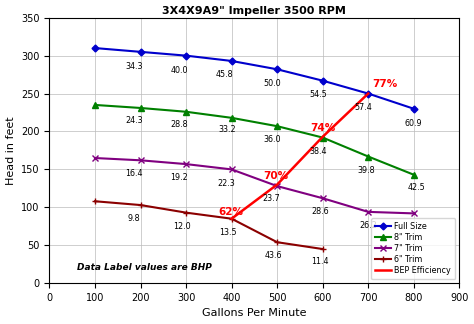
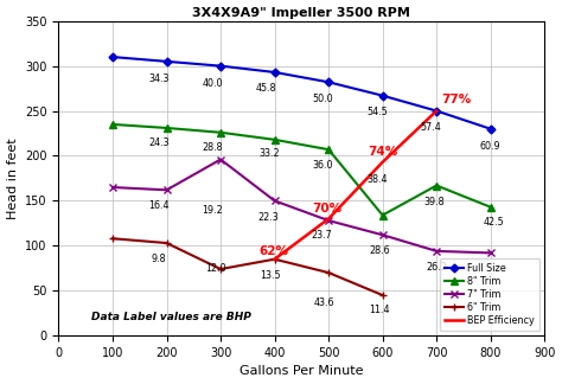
7" Trim/300: 157 -> 196
6" Trim/300: 93 -> 74
6" Trim/500: 54 -> 70
8" Trim/600: 192 -> 134
